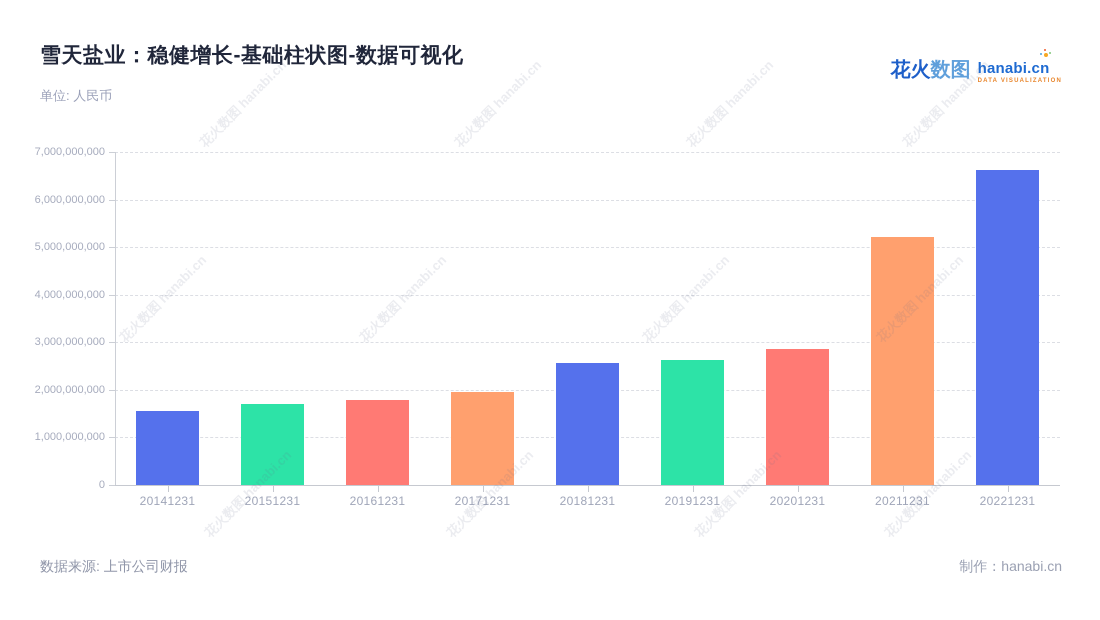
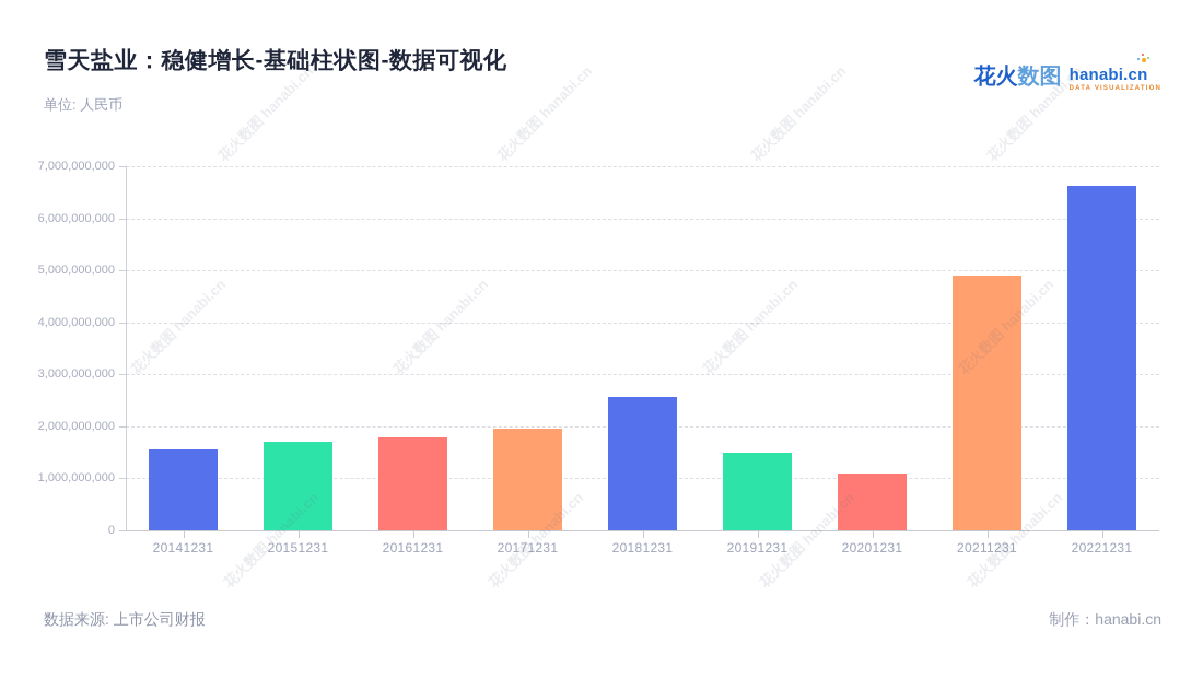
20191231: 2600000000 -> 1500000000
20201231: 2900000000 -> 1100000000
20211231: 5200000000 -> 4900000000
